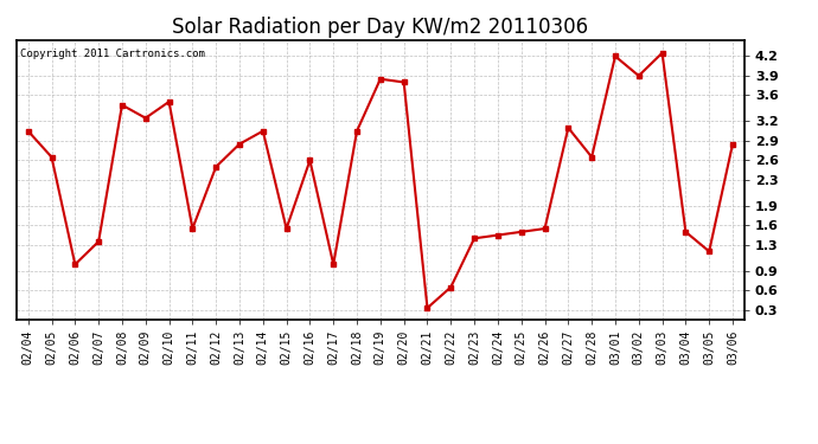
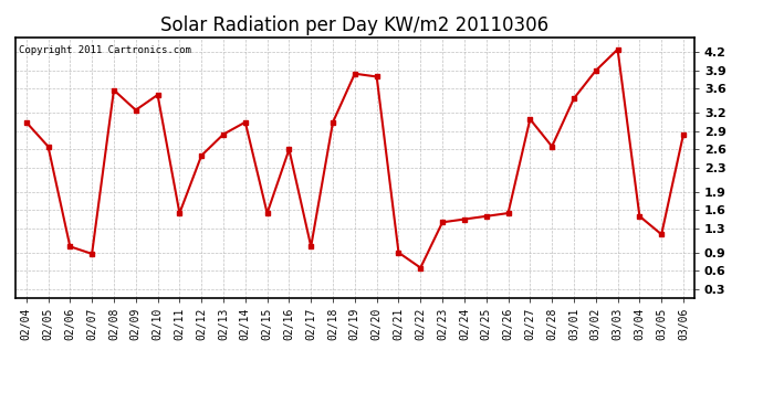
02/07: 1.35 -> 0.88
02/08: 3.45 -> 3.58
02/21: 0.33 -> 0.90
03/01: 4.20 -> 3.44
